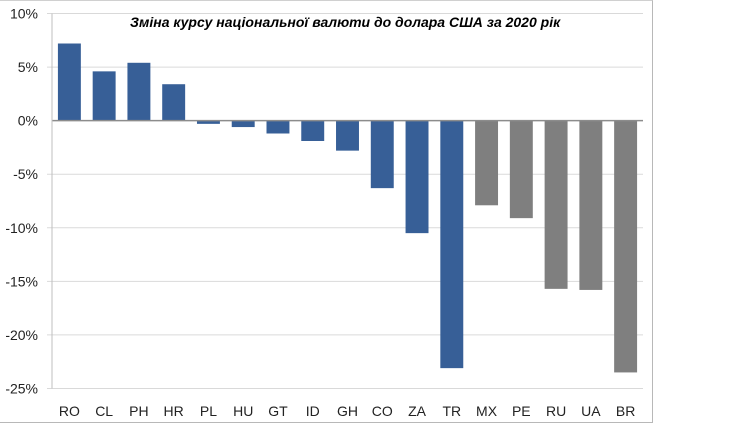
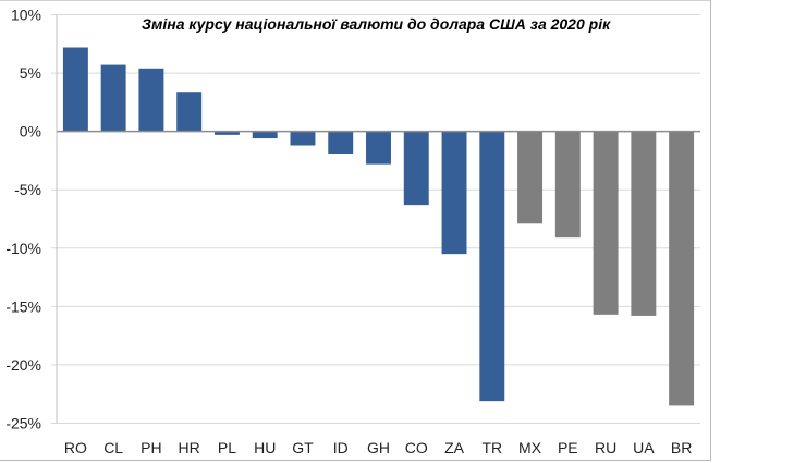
CL: 4.6% -> 5.7%
